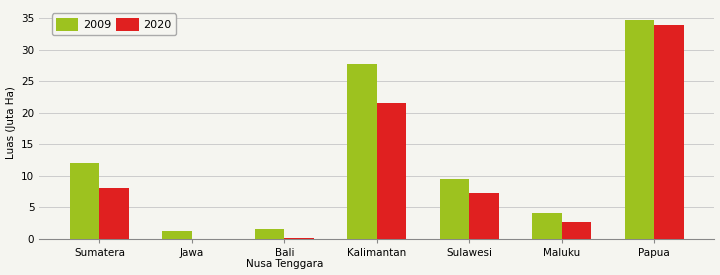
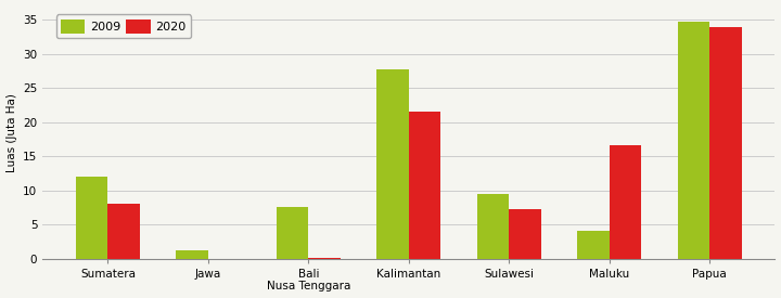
2009/Bali Nusa Tenggara: 1.5 -> 7.6
2020/Maluku: 2.7 -> 16.6
